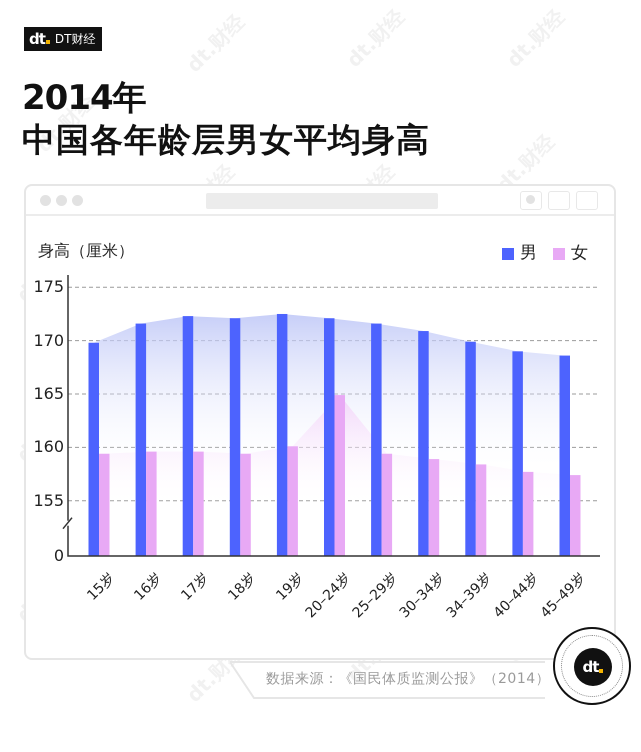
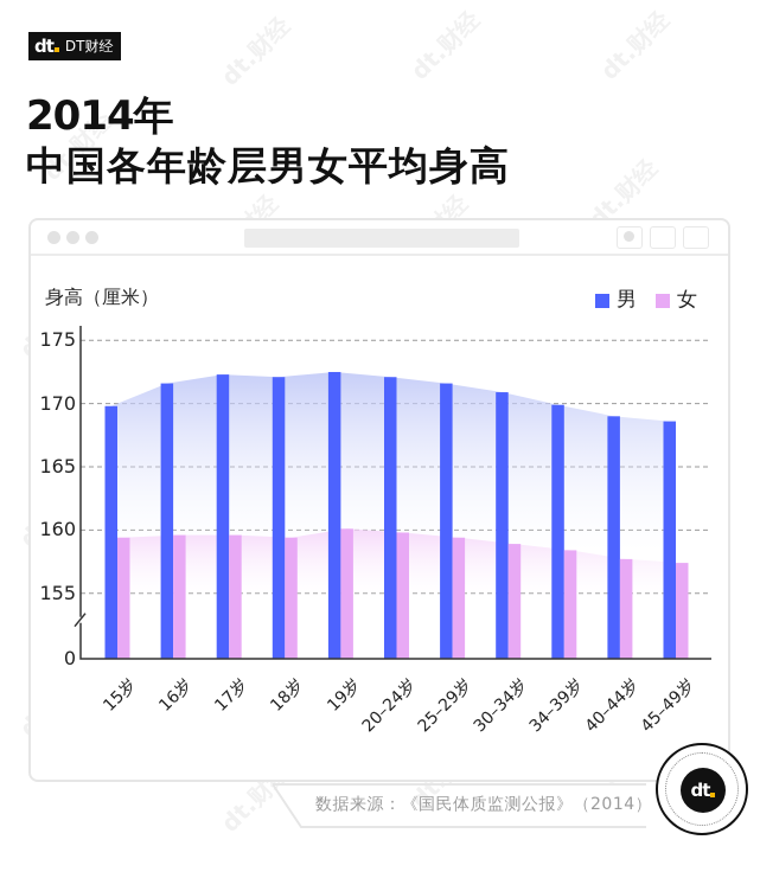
女/20–24岁: 164.9 -> 159.8
